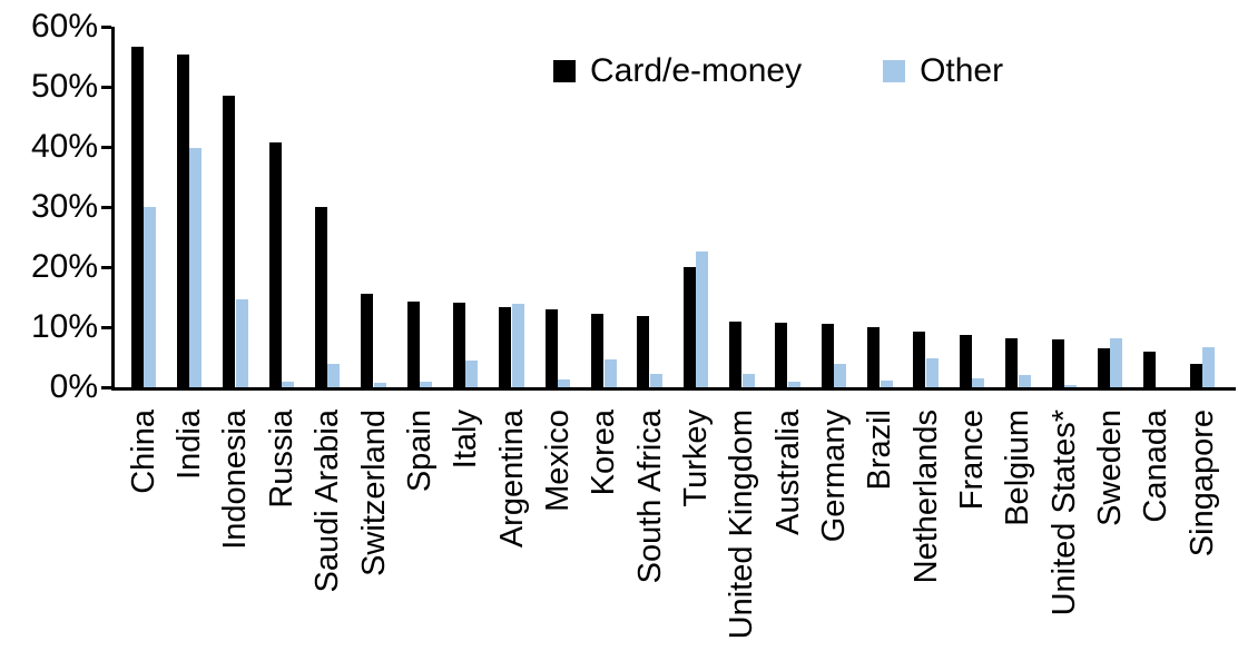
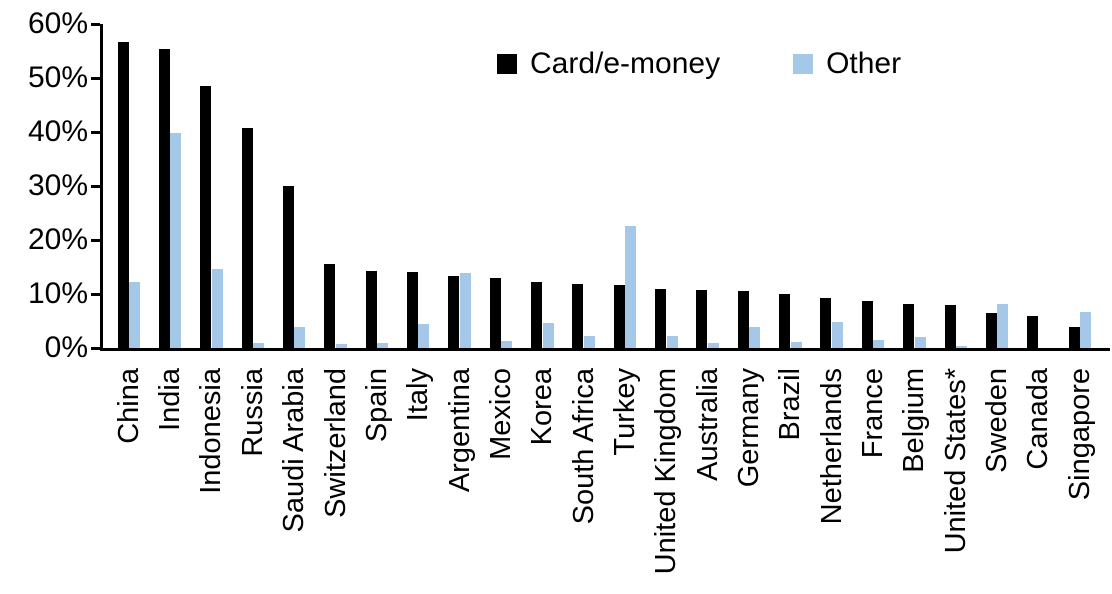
Other/China: 30% -> 12%
Card/e-money/Turkey: 20% -> 12%
